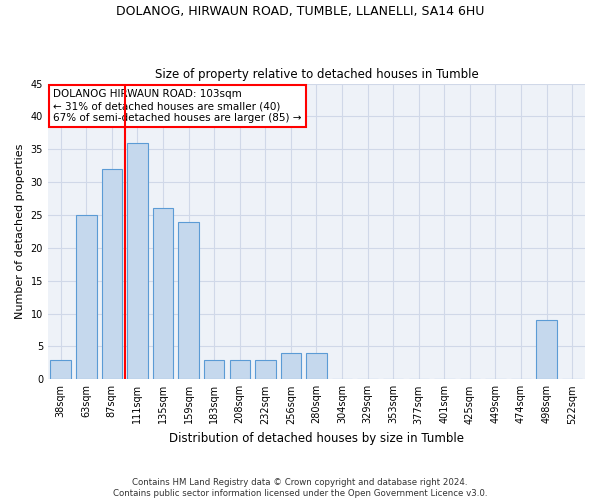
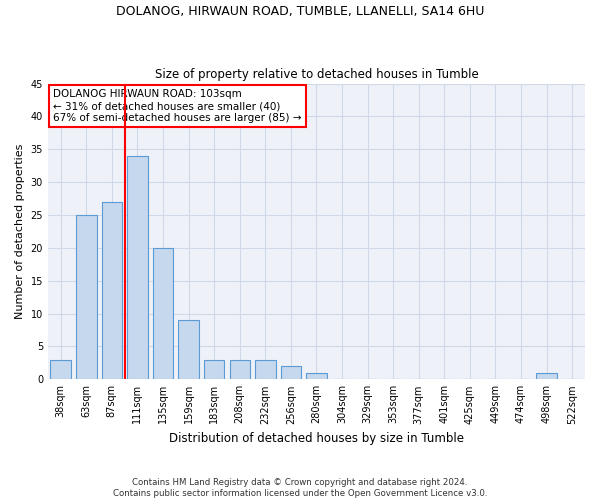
87sqm: 32 -> 27
111sqm: 36 -> 34
135sqm: 26 -> 20
159sqm: 24 -> 9
256sqm: 4 -> 2
280sqm: 4 -> 1
498sqm: 9 -> 1
